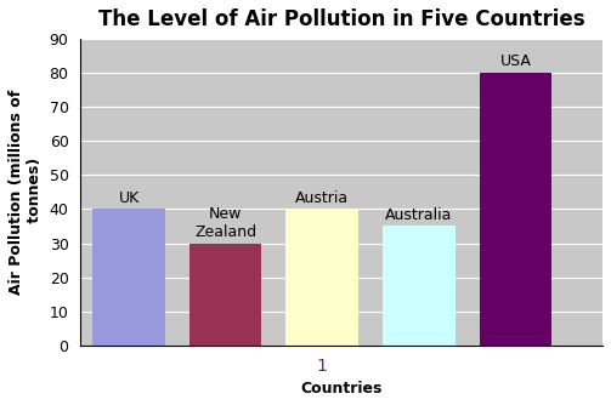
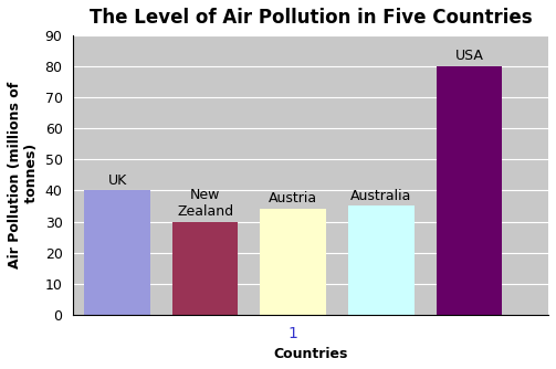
1: 40 -> 34
